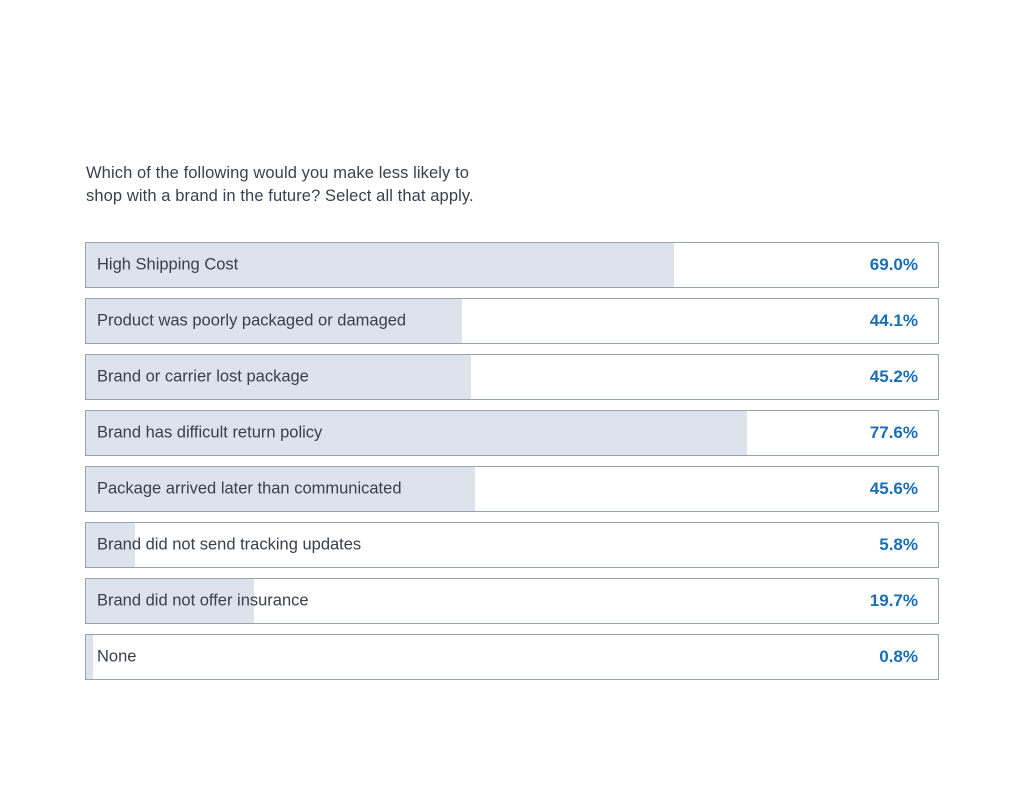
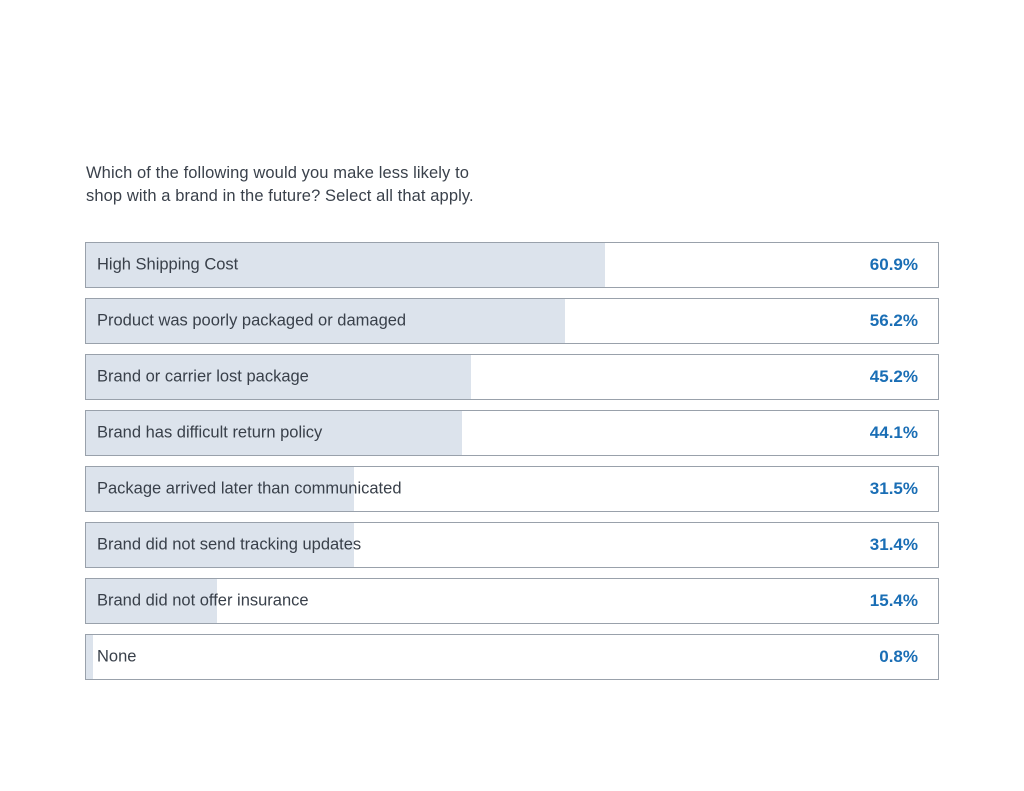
High Shipping Cost: 69.0% -> 60.9%
Product was poorly packaged or damaged: 44.1% -> 56.2%
Brand has difficult return policy: 77.6% -> 44.1%
Package arrived later than communicated: 45.6% -> 31.5%
Brand did not send tracking updates: 5.8% -> 31.4%
Brand did not offer insurance: 19.7% -> 15.4%
